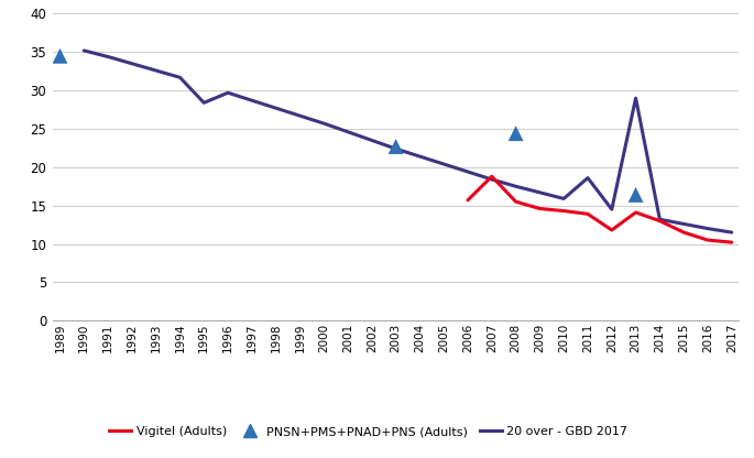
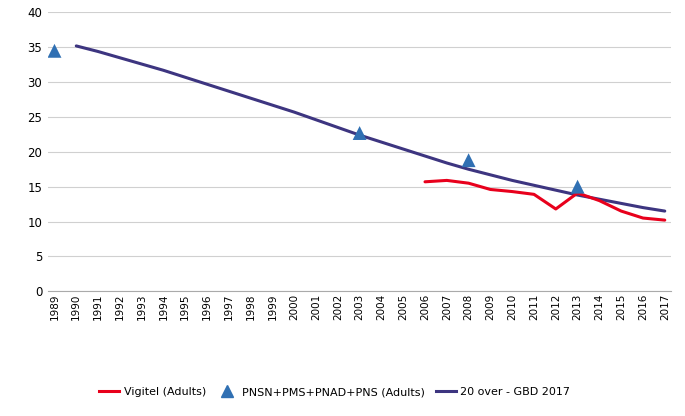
20 over - GBD 2017/1995: 28.4 -> 30.7
Vigitel (Adults)/2007: 18.8 -> 15.9
PNSN+PMS+PNAD+PNS (Adults)/2008: 24.4 -> 18.8
20 over - GBD 2017/2011: 18.6 -> 15.2
20 over - GBD 2017/2013: 29.0 -> 13.8
PNSN+PMS+PNAD+PNS (Adults)/2013: 16.4 -> 15.0
